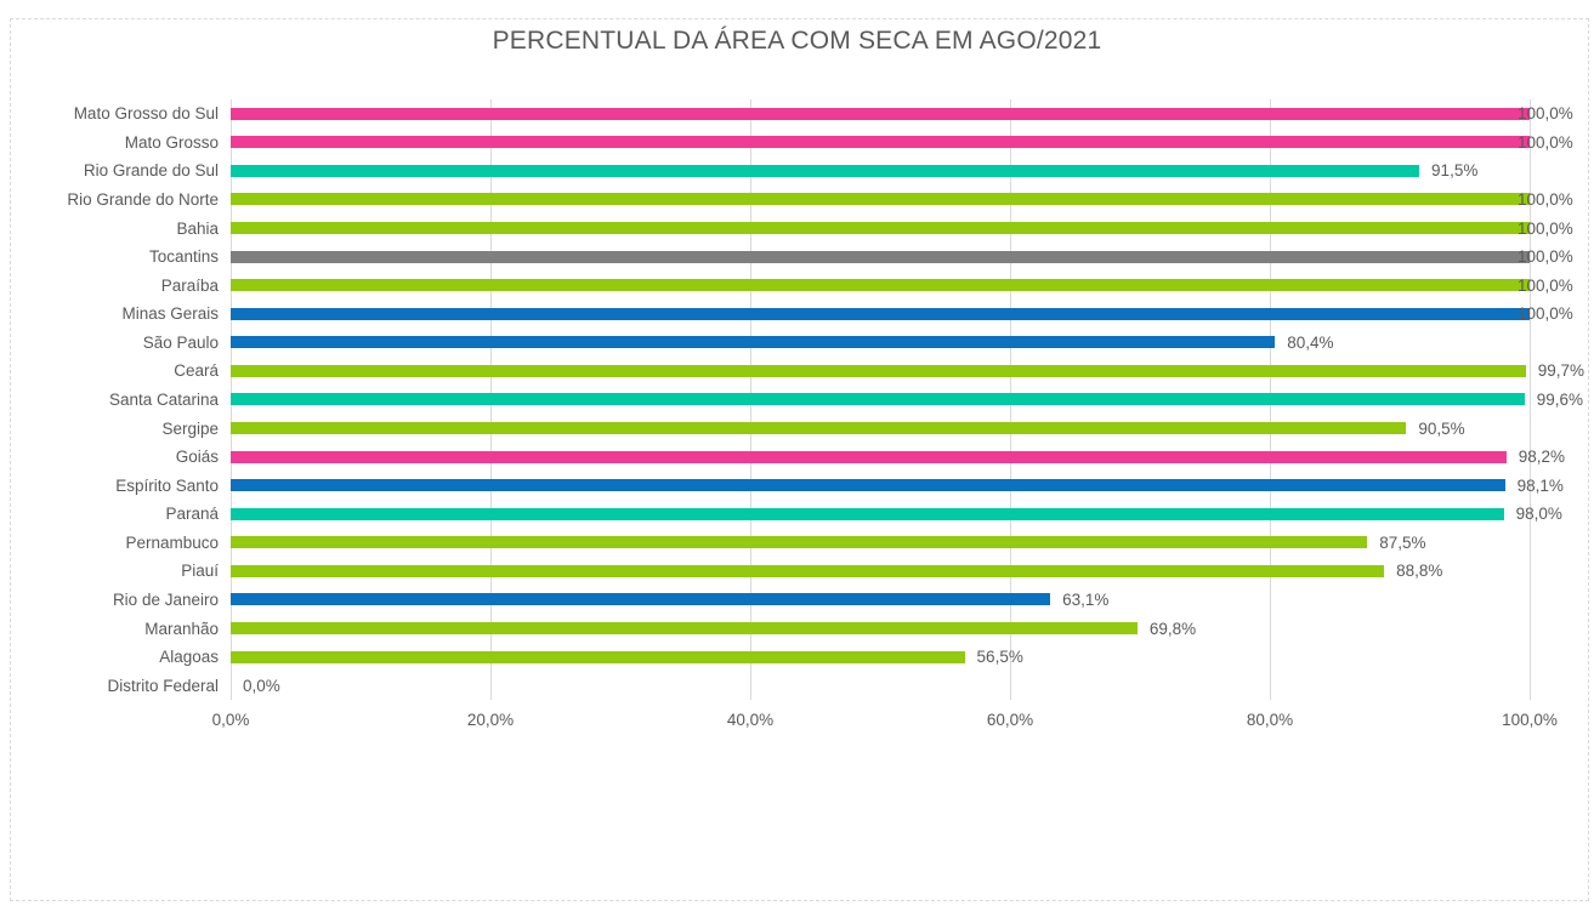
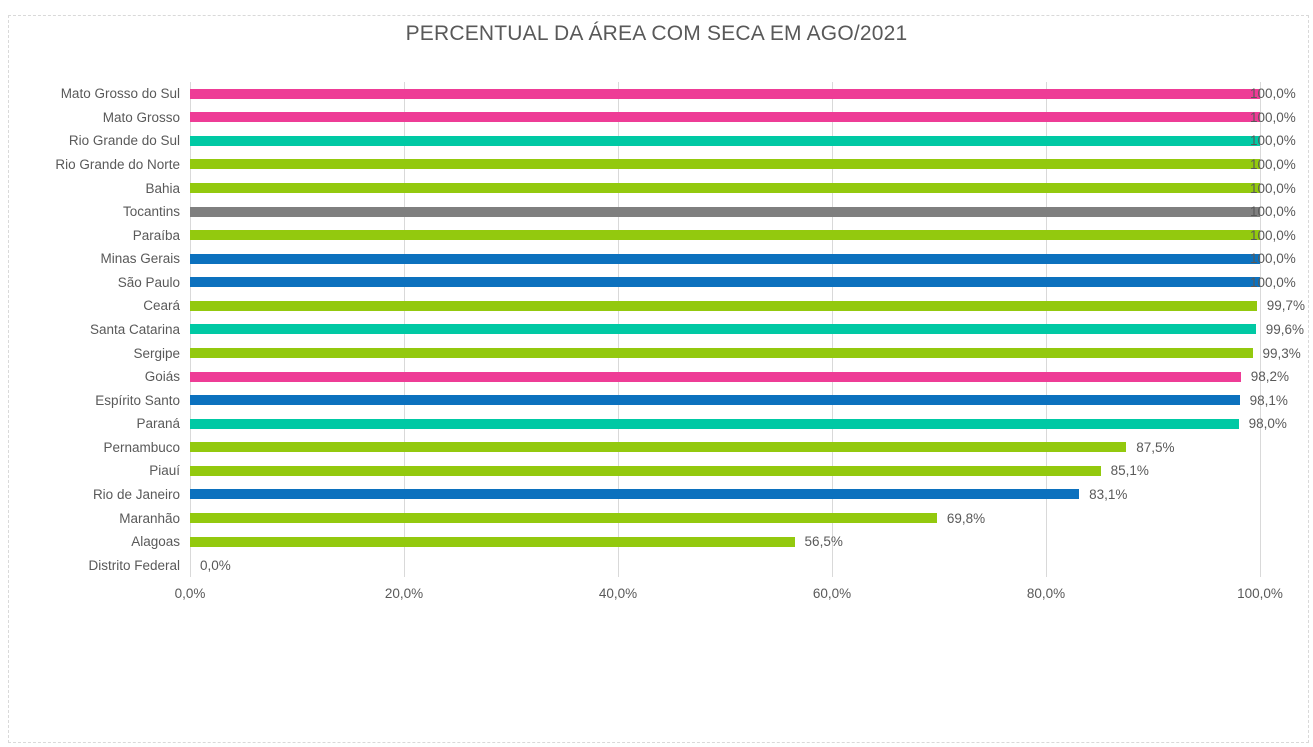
Rio Grande do Sul: 91,5% -> 100,0%
São Paulo: 80,4% -> 100,0%
Sergipe: 90,5% -> 99,3%
Piauí: 88,8% -> 85,1%
Rio de Janeiro: 63,1% -> 83,1%
